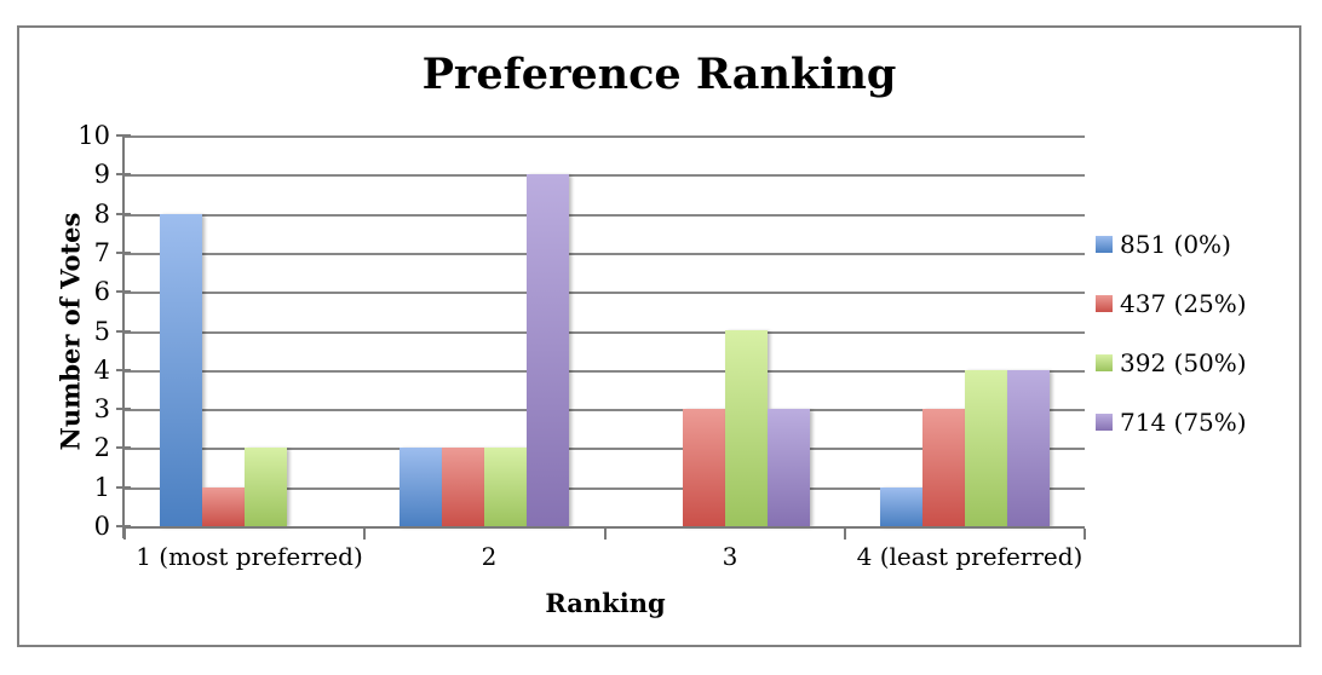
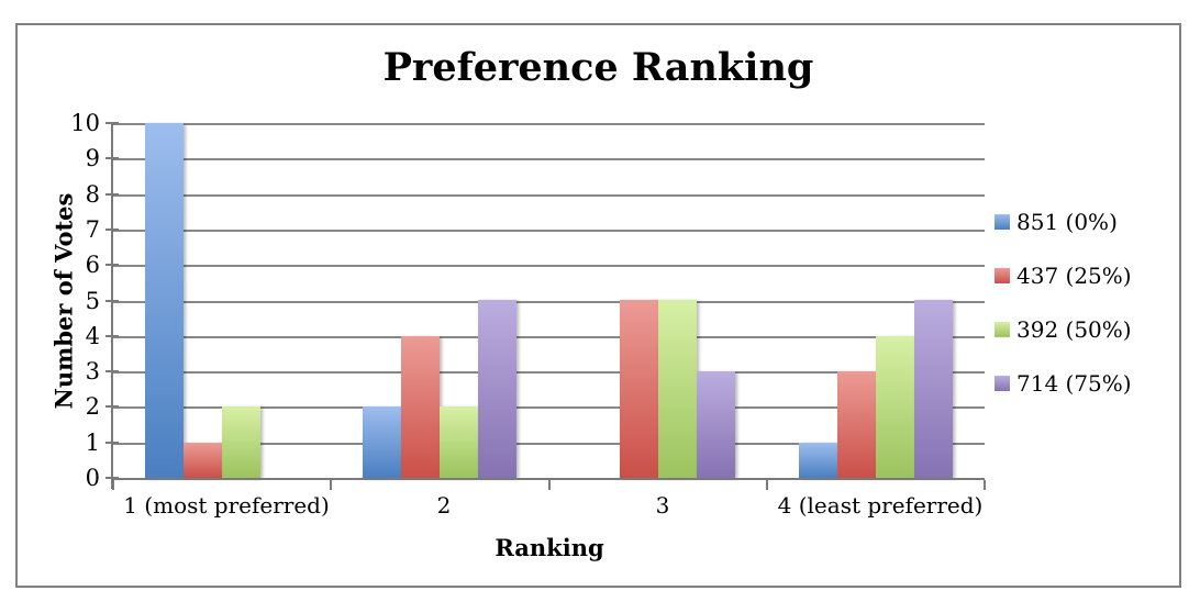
851 (0%)/1 (most preferred): 8 -> 10
437 (25%)/2: 2 -> 4
714 (75%)/2: 9 -> 5
437 (25%)/3: 3 -> 5
714 (75%)/4 (least preferred): 4 -> 5
